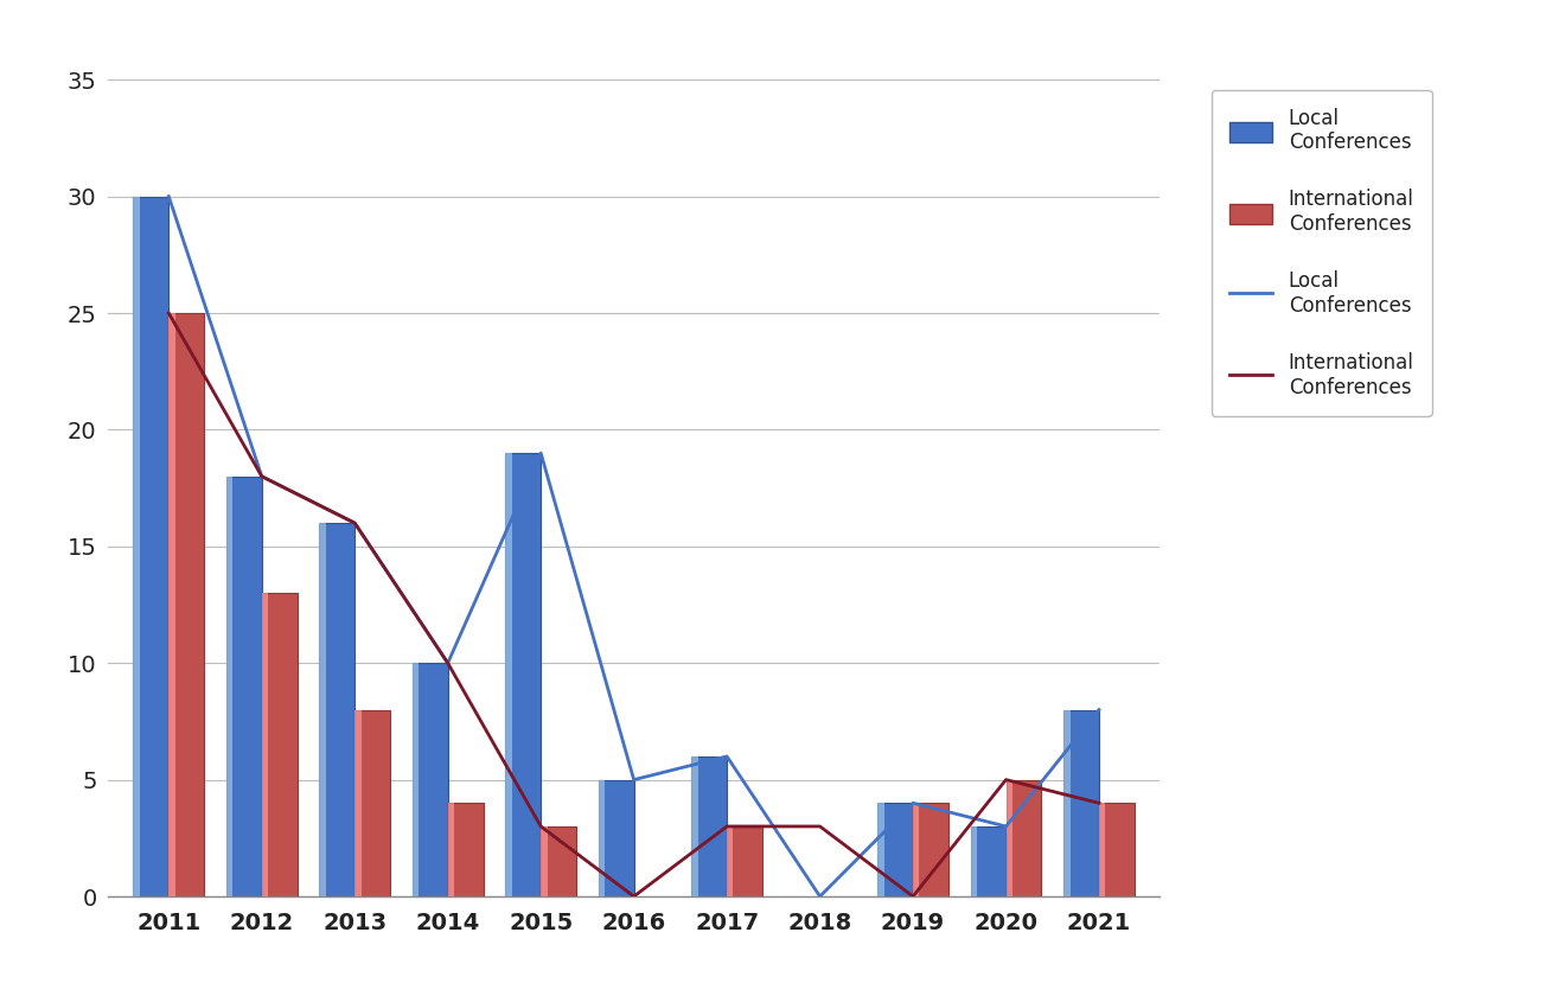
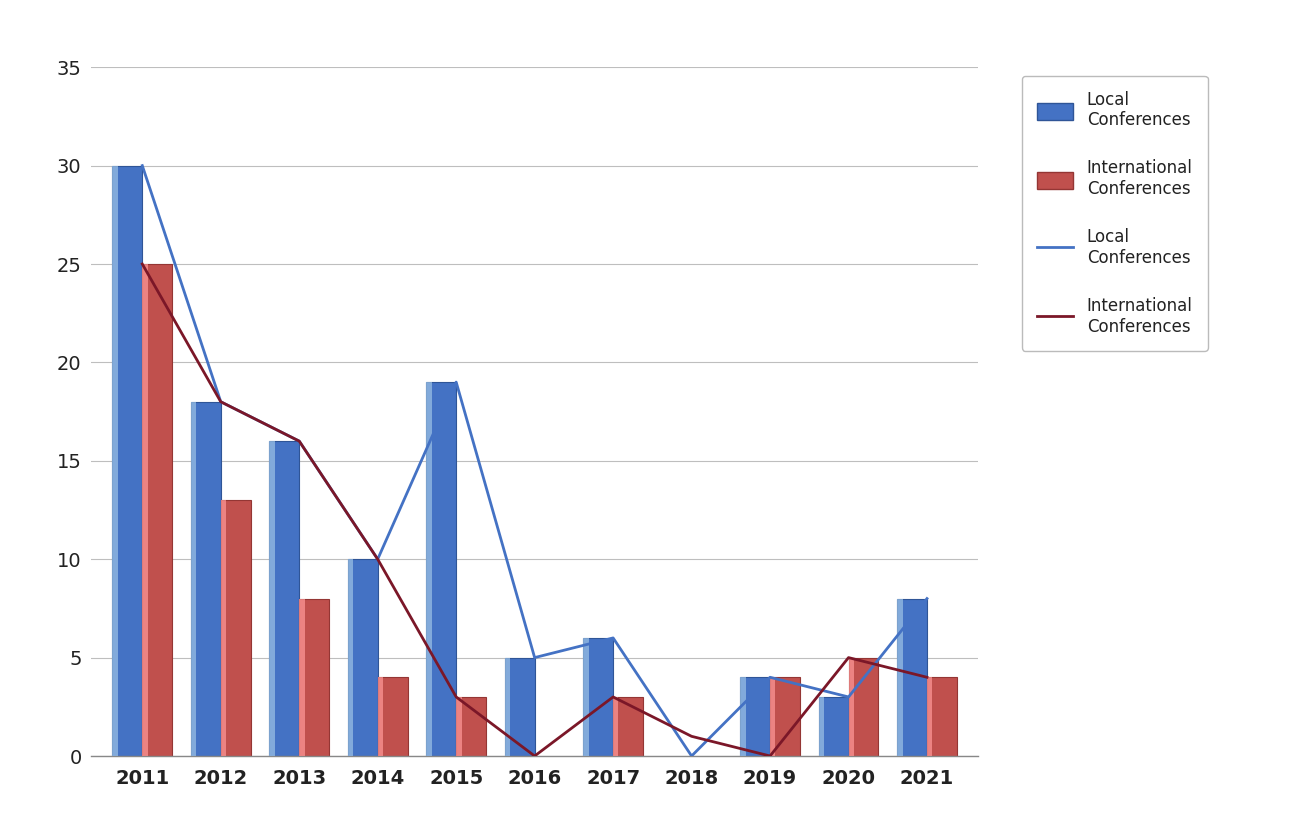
International Conferences/2018: 3 -> 1
